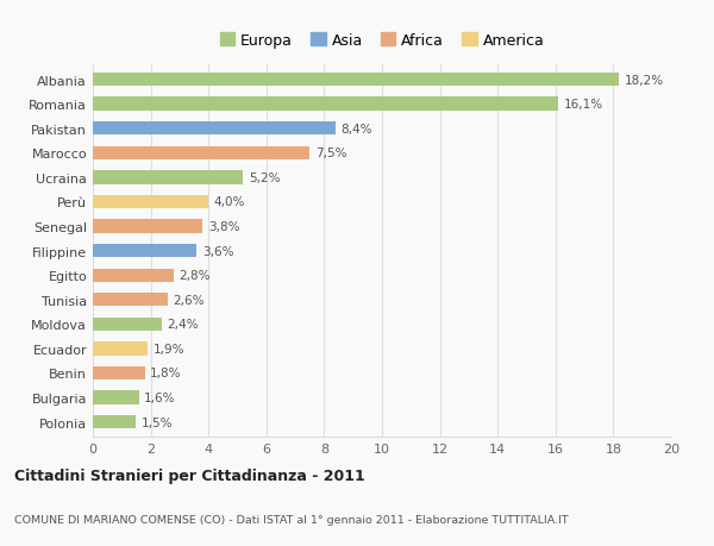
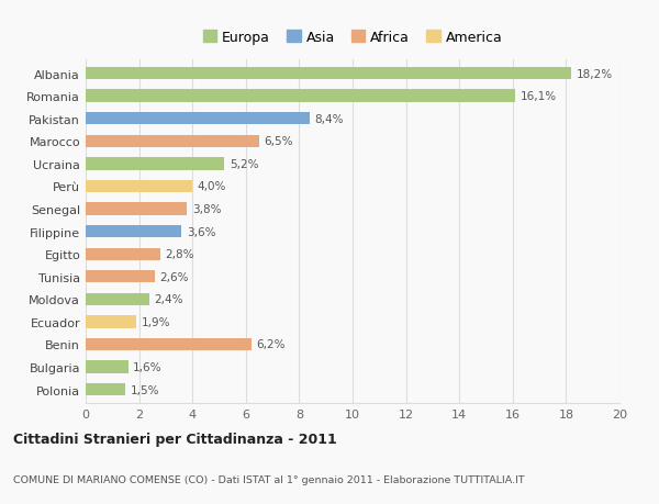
Marocco: 7,5% -> 6,5%
Benin: 1,8% -> 6,2%
